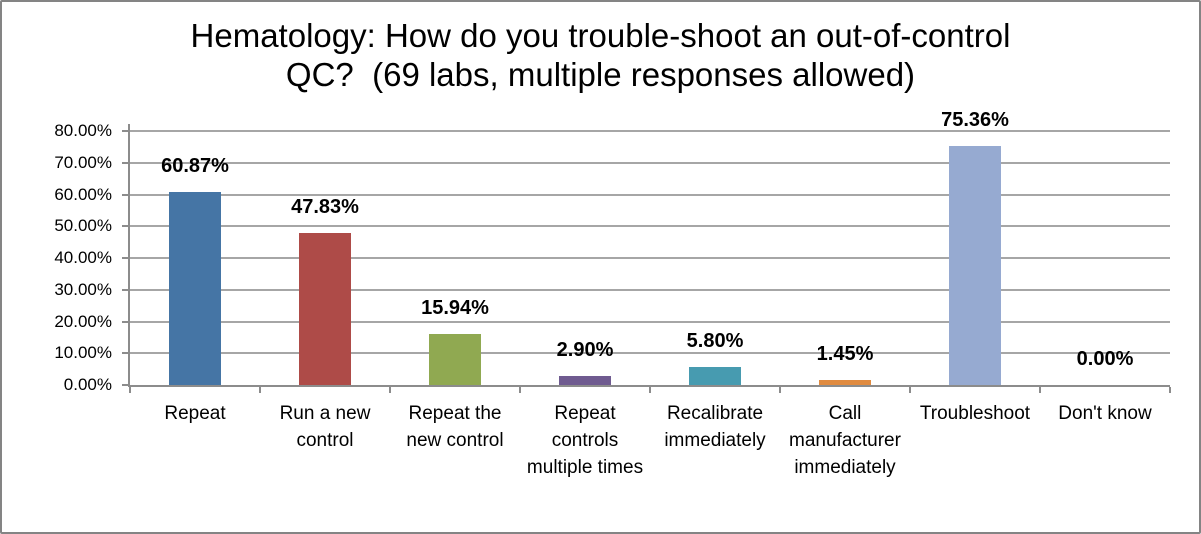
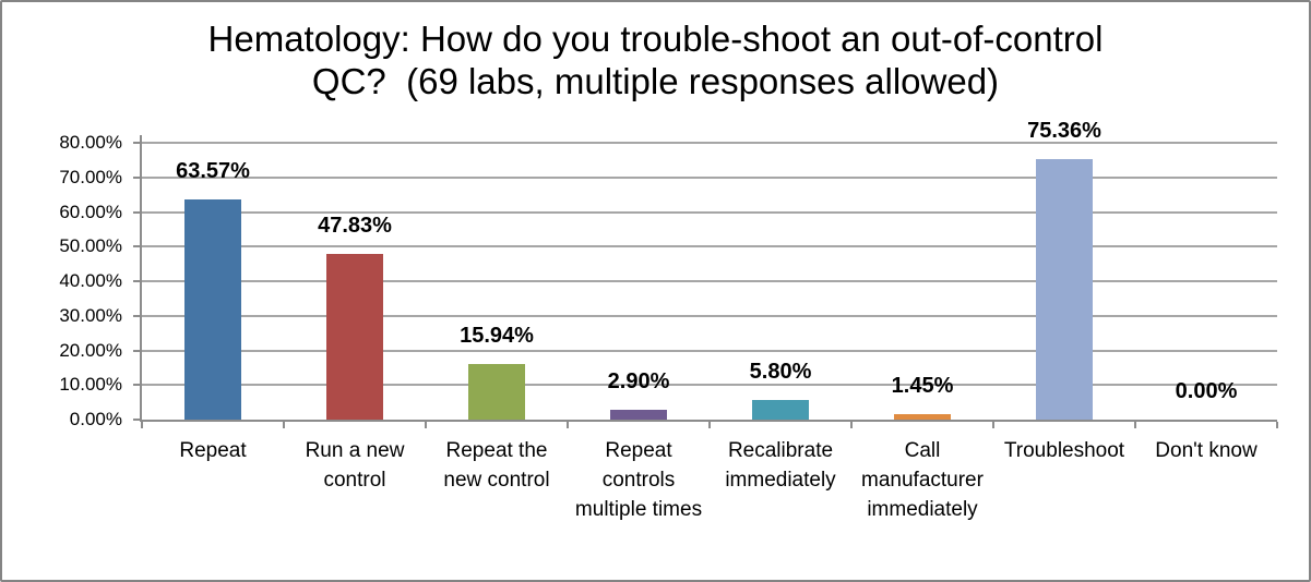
Repeat: 60.87% -> 63.57%
